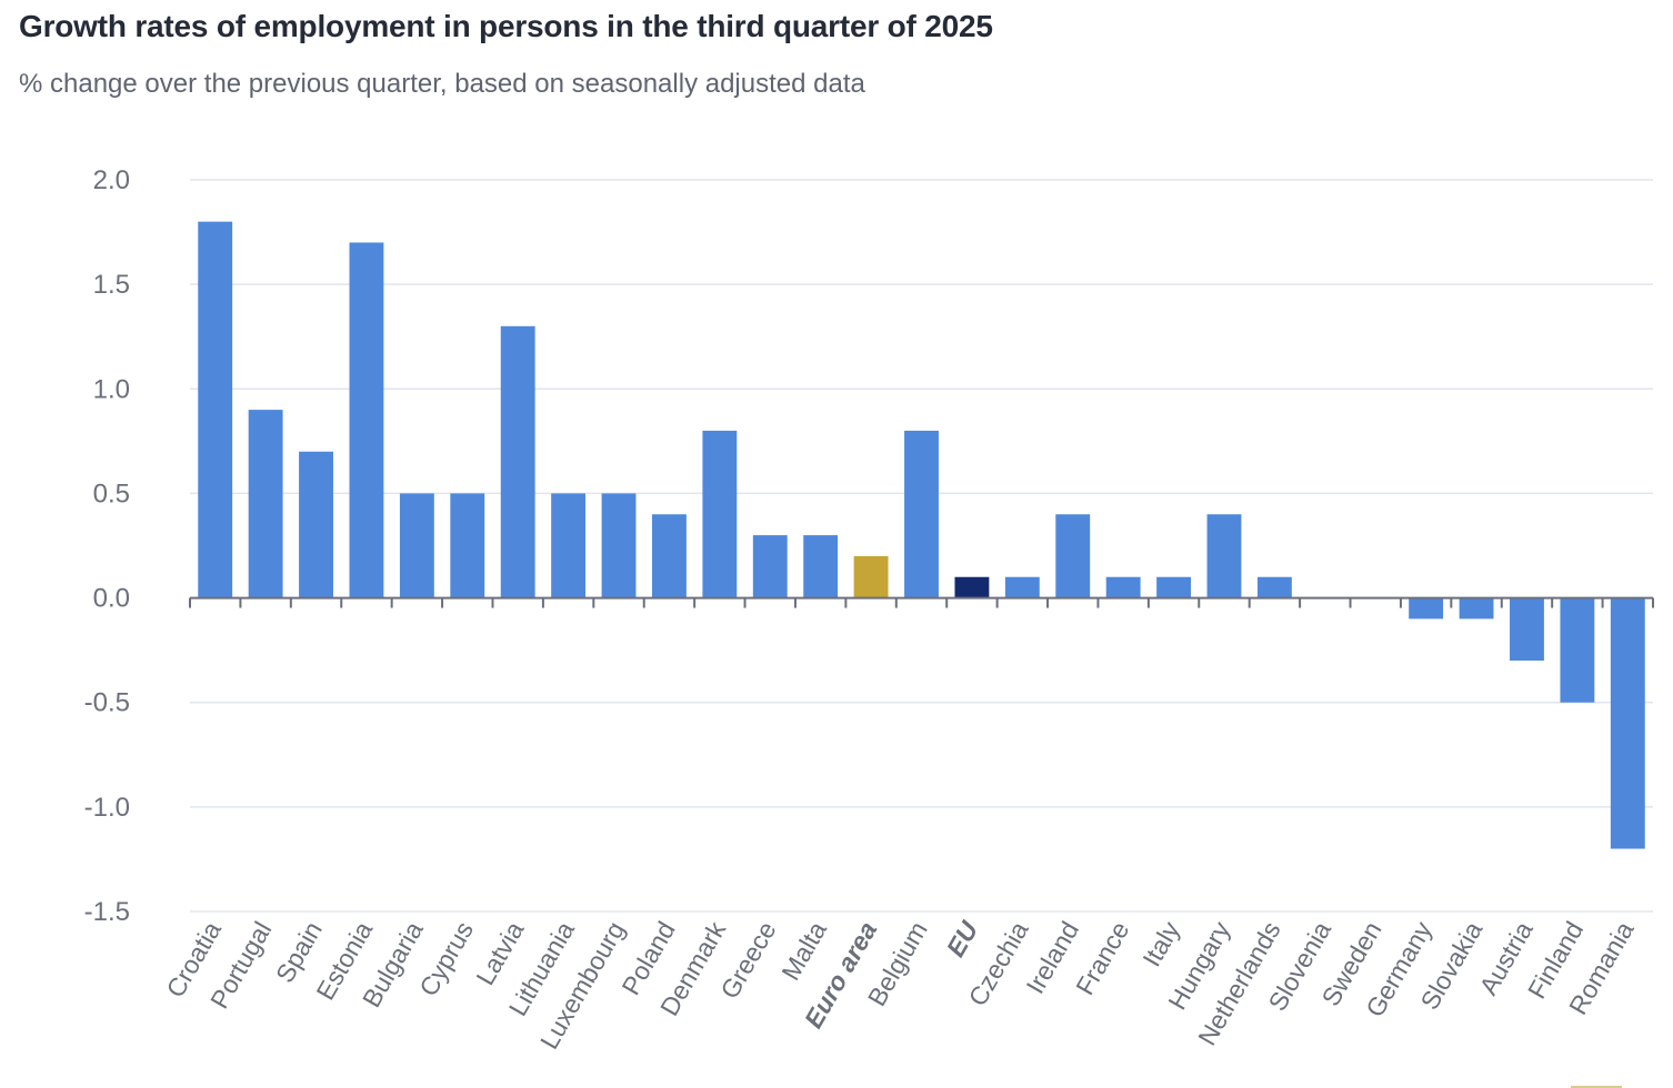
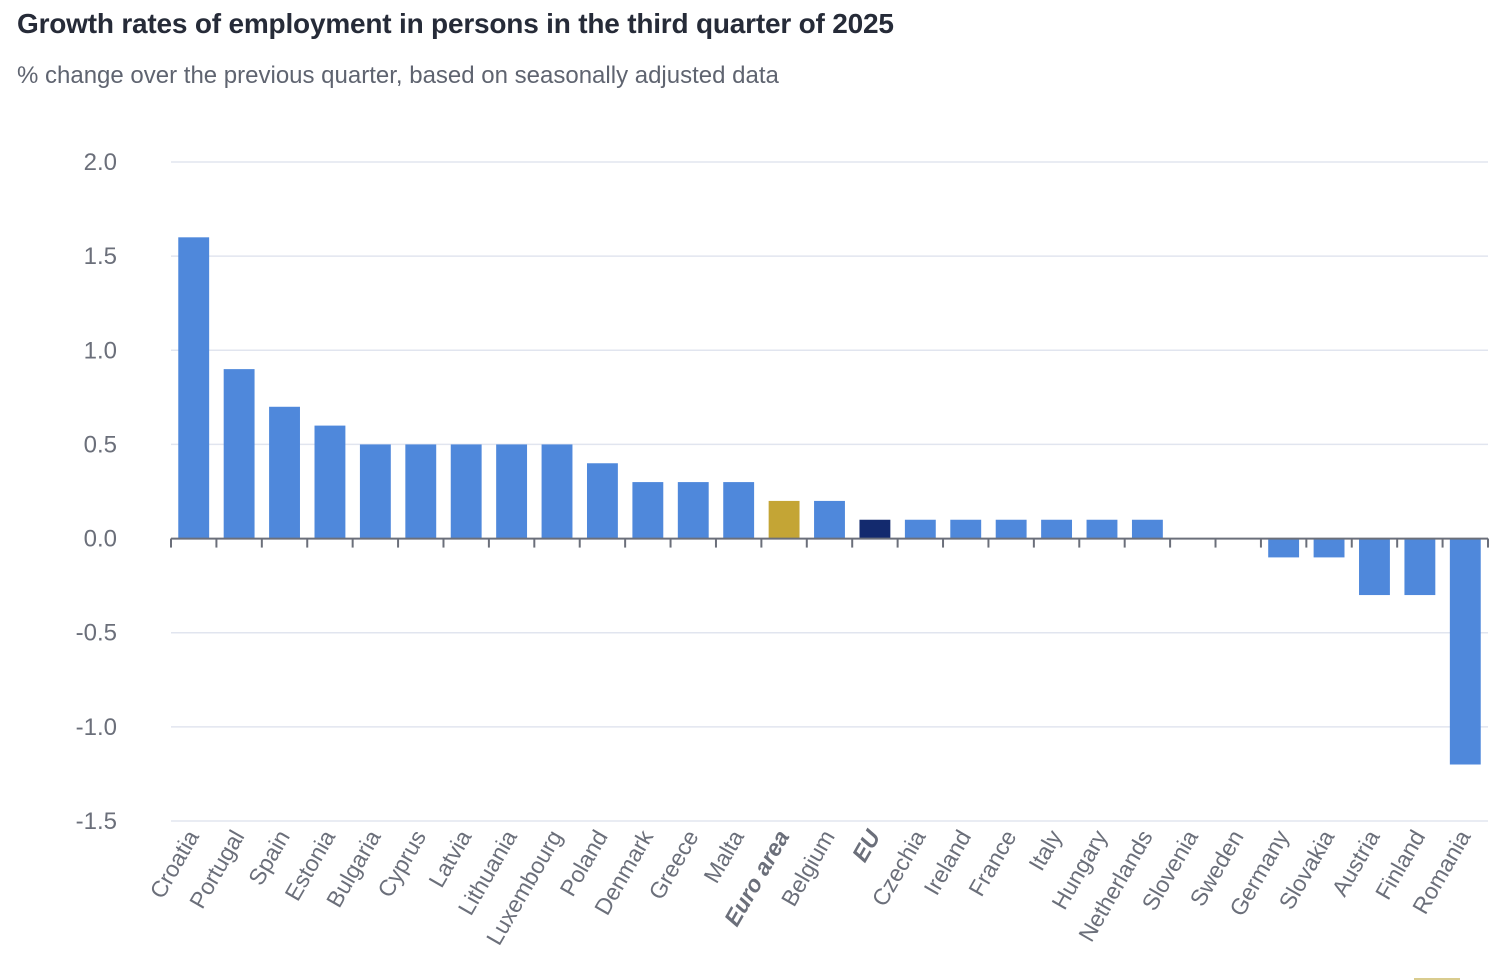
Croatia: 1.8 -> 1.6
Estonia: 1.7 -> 0.6
Latvia: 1.3 -> 0.5
Denmark: 0.8 -> 0.3
Belgium: 0.8 -> 0.2
Ireland: 0.4 -> 0.1
Hungary: 0.4 -> 0.1
Finland: -0.5 -> -0.3
